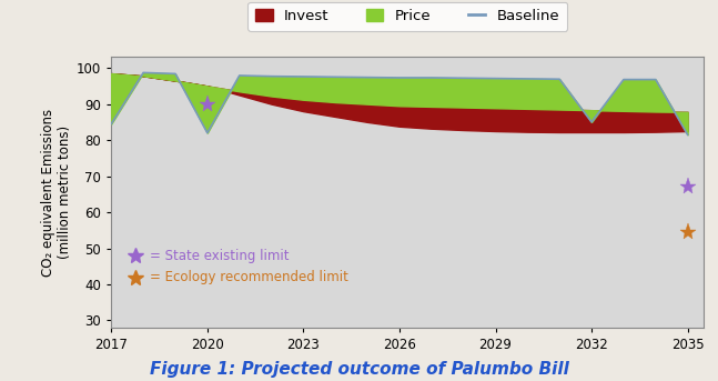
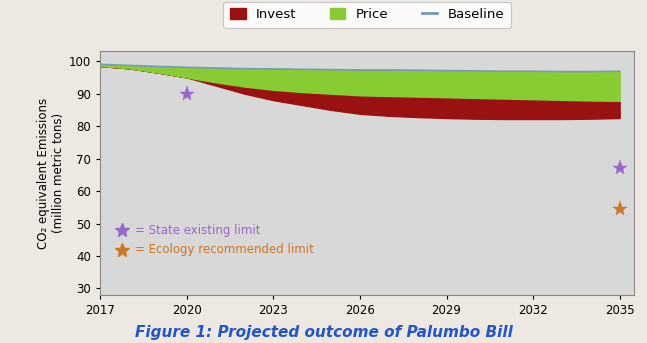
Baseline/2017: 84.5 -> 99.0
Baseline/2020: 82.0 -> 98.1
Baseline/2032: 85.0 -> 96.9
Baseline/2035: 81.5 -> 96.9
